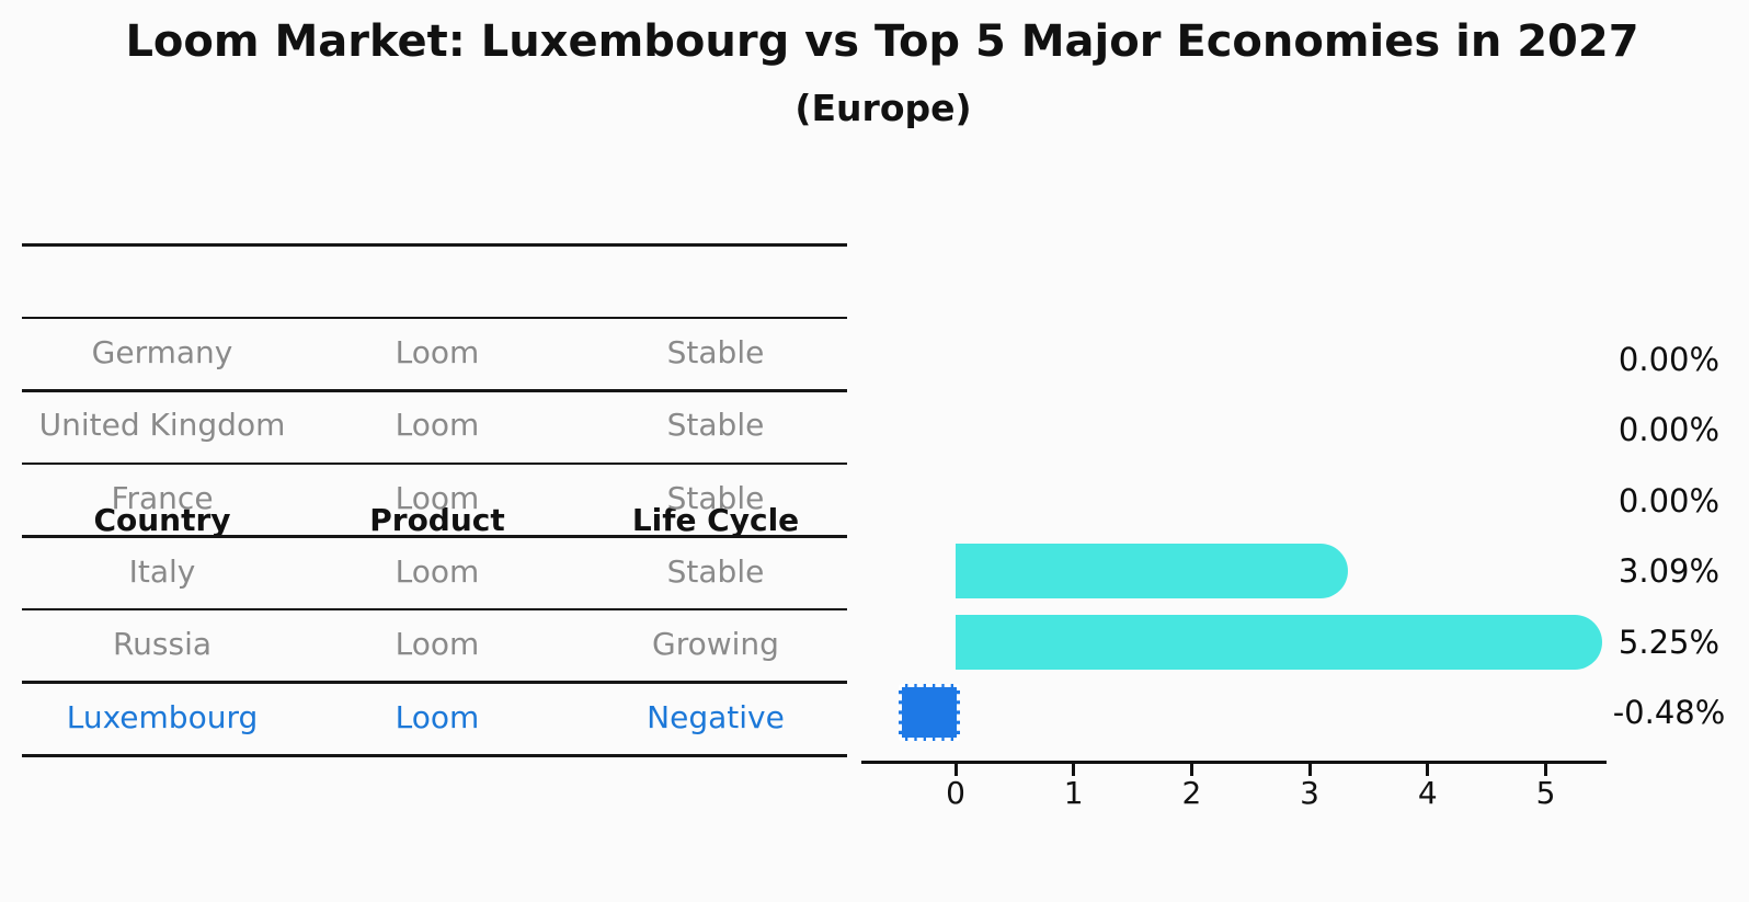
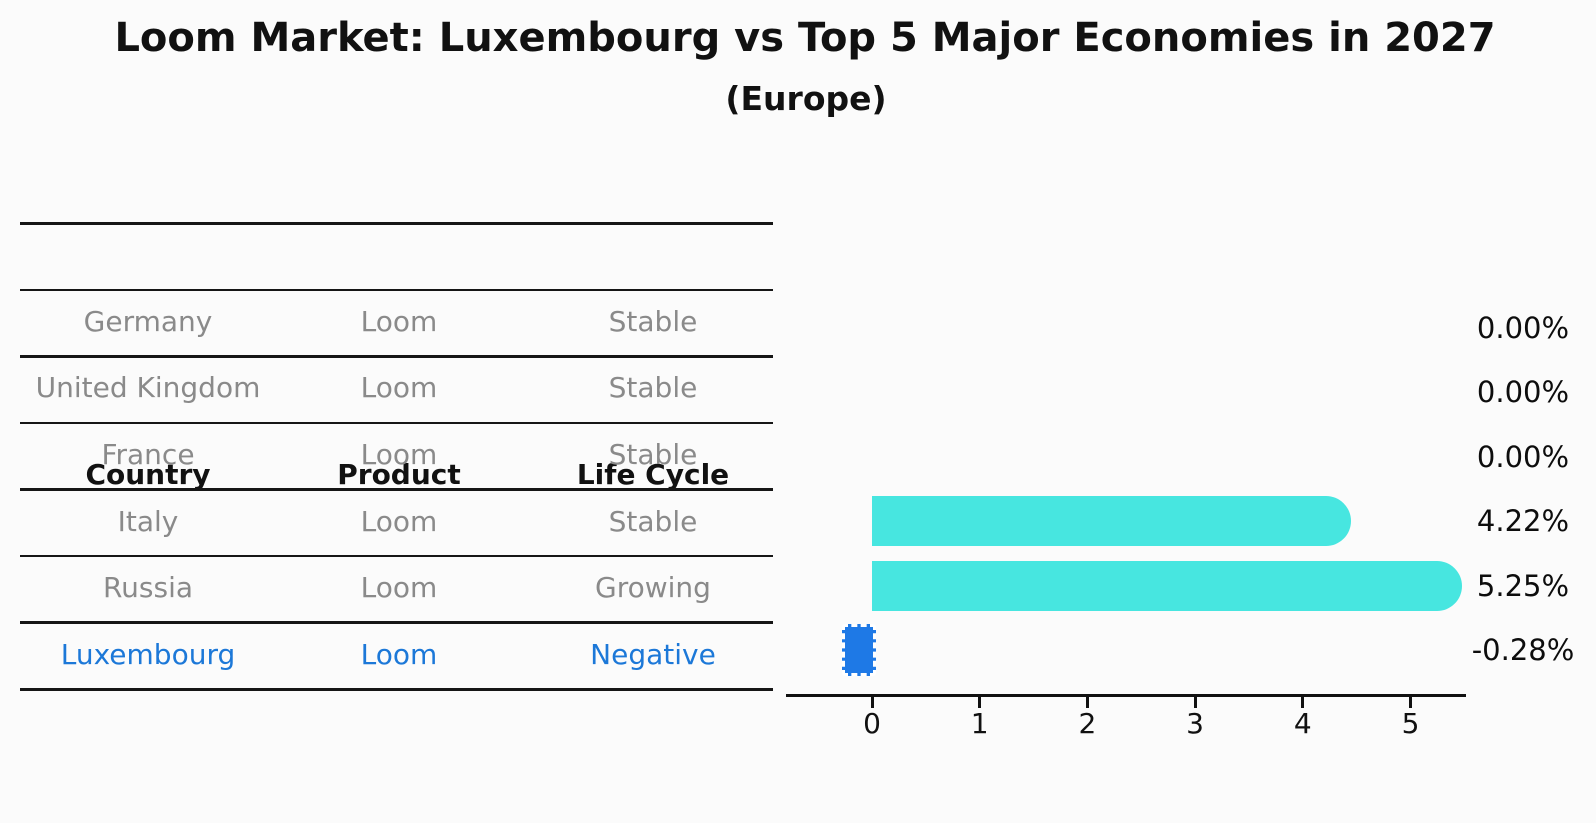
Italy: 3.09% -> 4.22%
Luxembourg: -0.48% -> -0.28%
